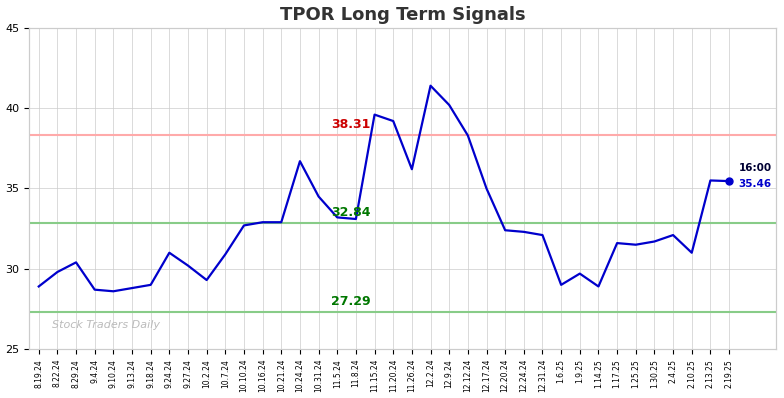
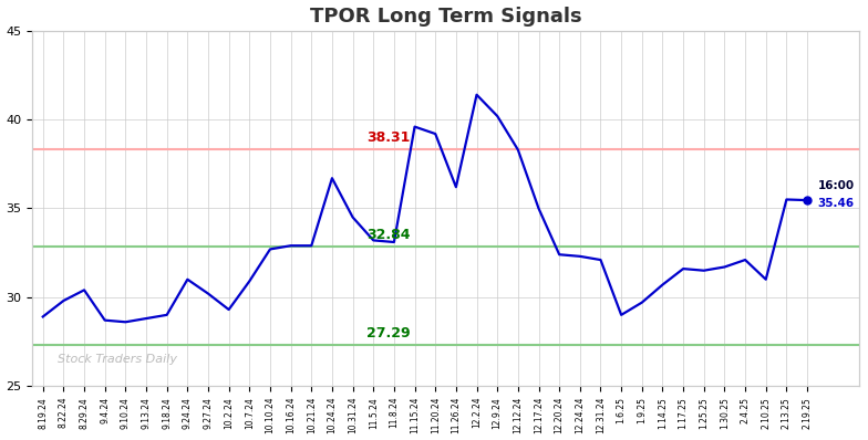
1.14.25: 28.9 -> 30.7
